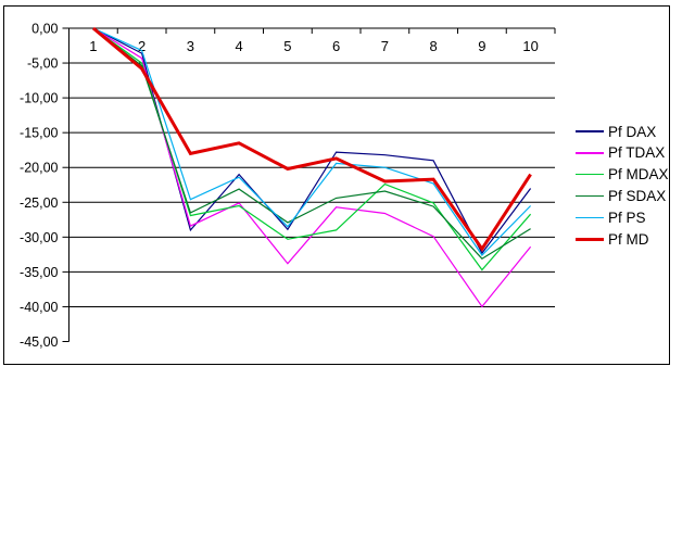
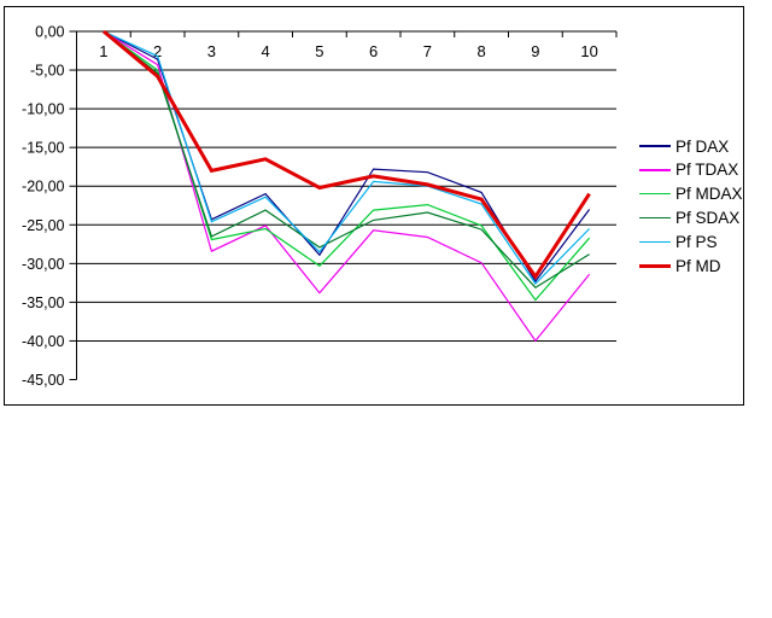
Pf DAX/3: -29 -> -24
Pf MDAX/6: -29 -> -23
Pf MD/7: -22 -> -20
Pf DAX/8: -19 -> -21
